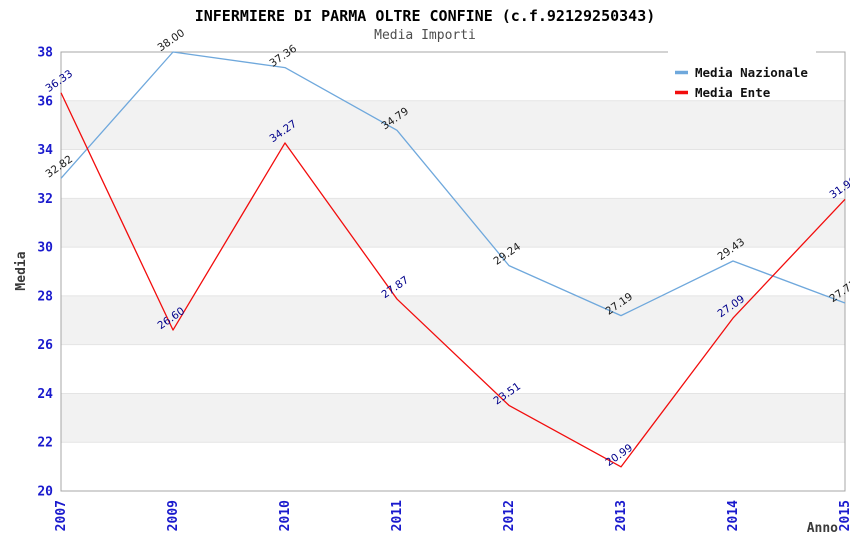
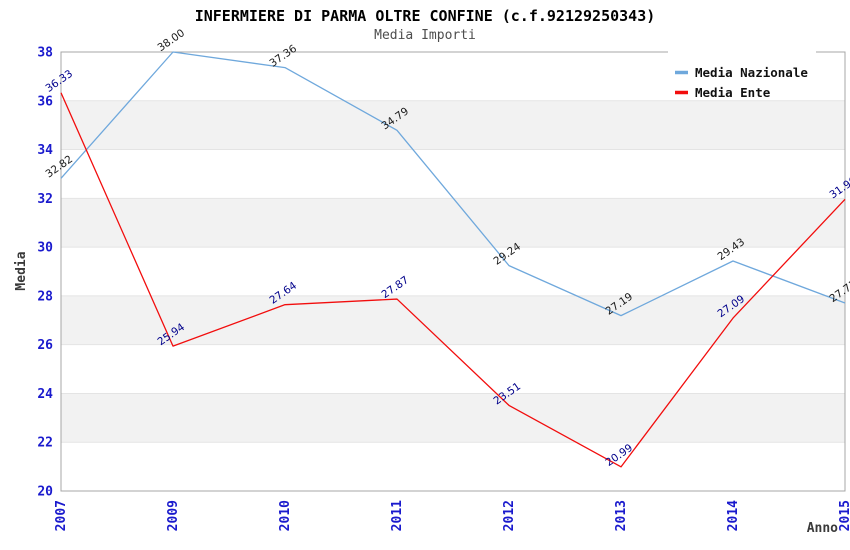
Media Ente/2009: 26.60 -> 25.94
Media Ente/2010: 34.27 -> 27.64
